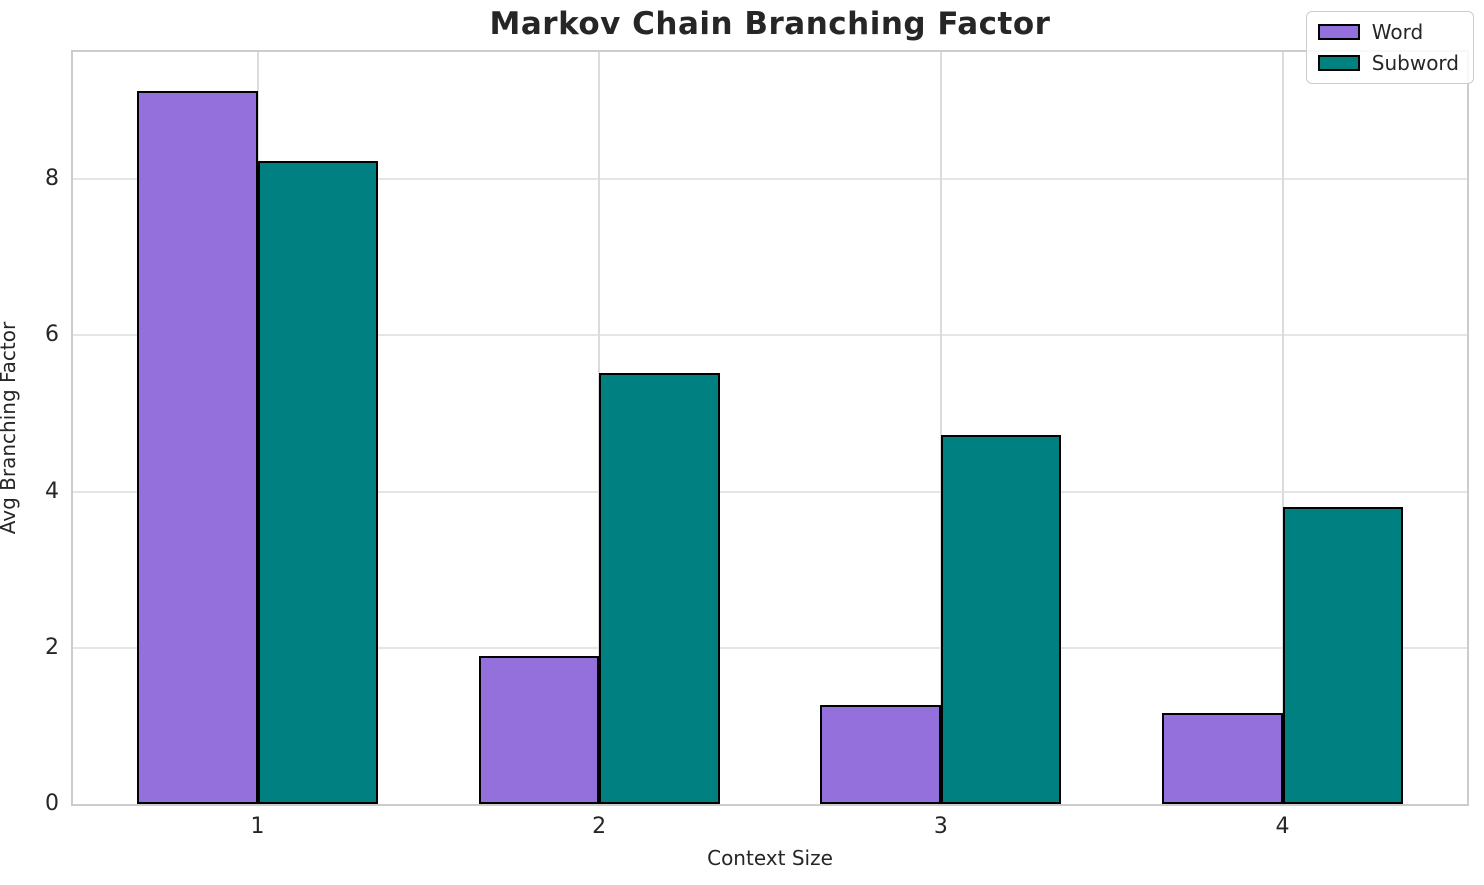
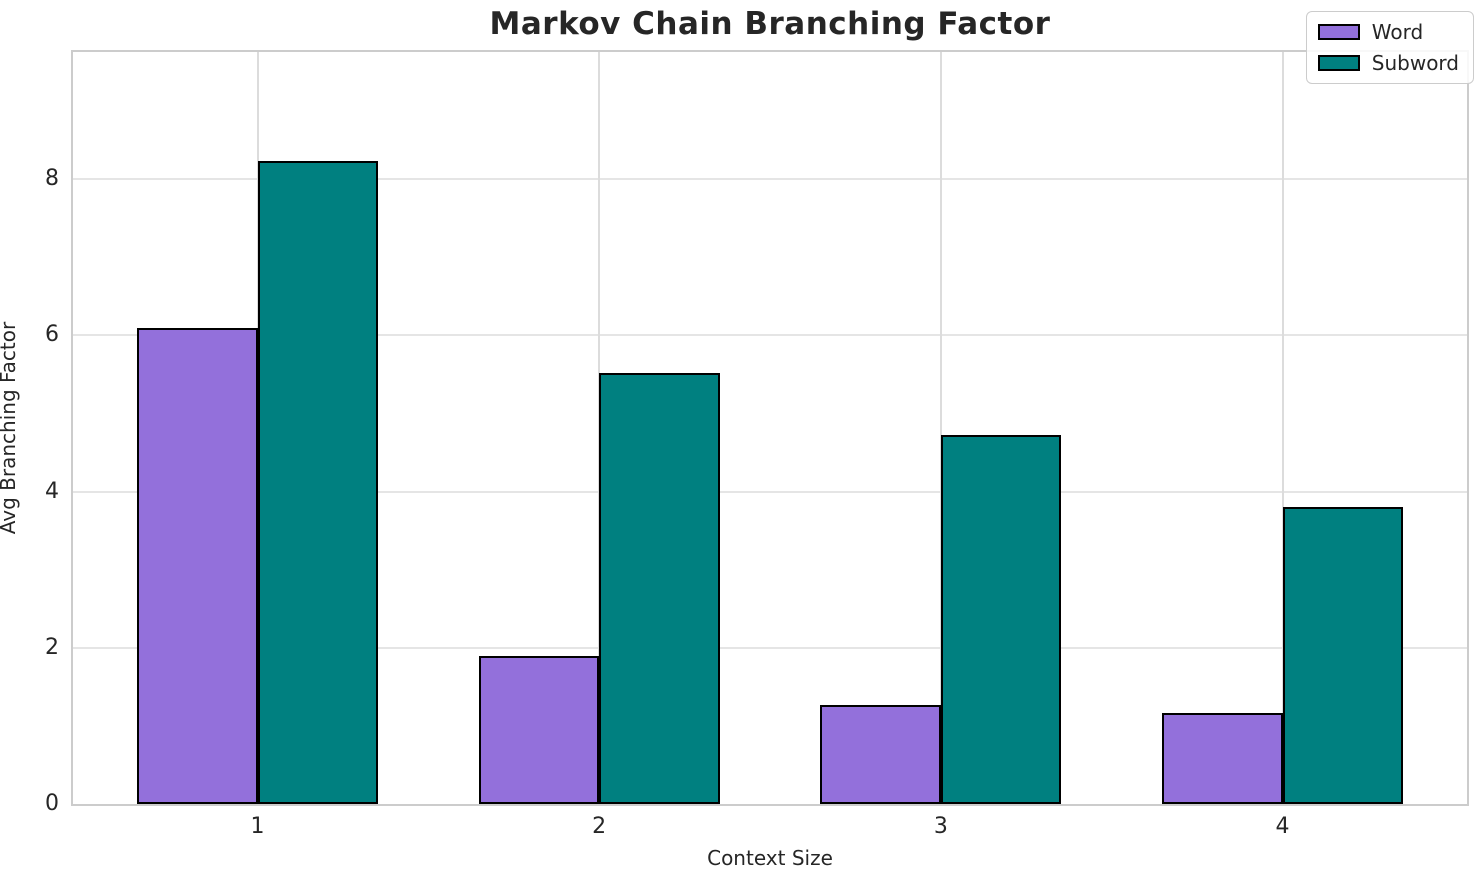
Word/1: 9.1 -> 6.1
